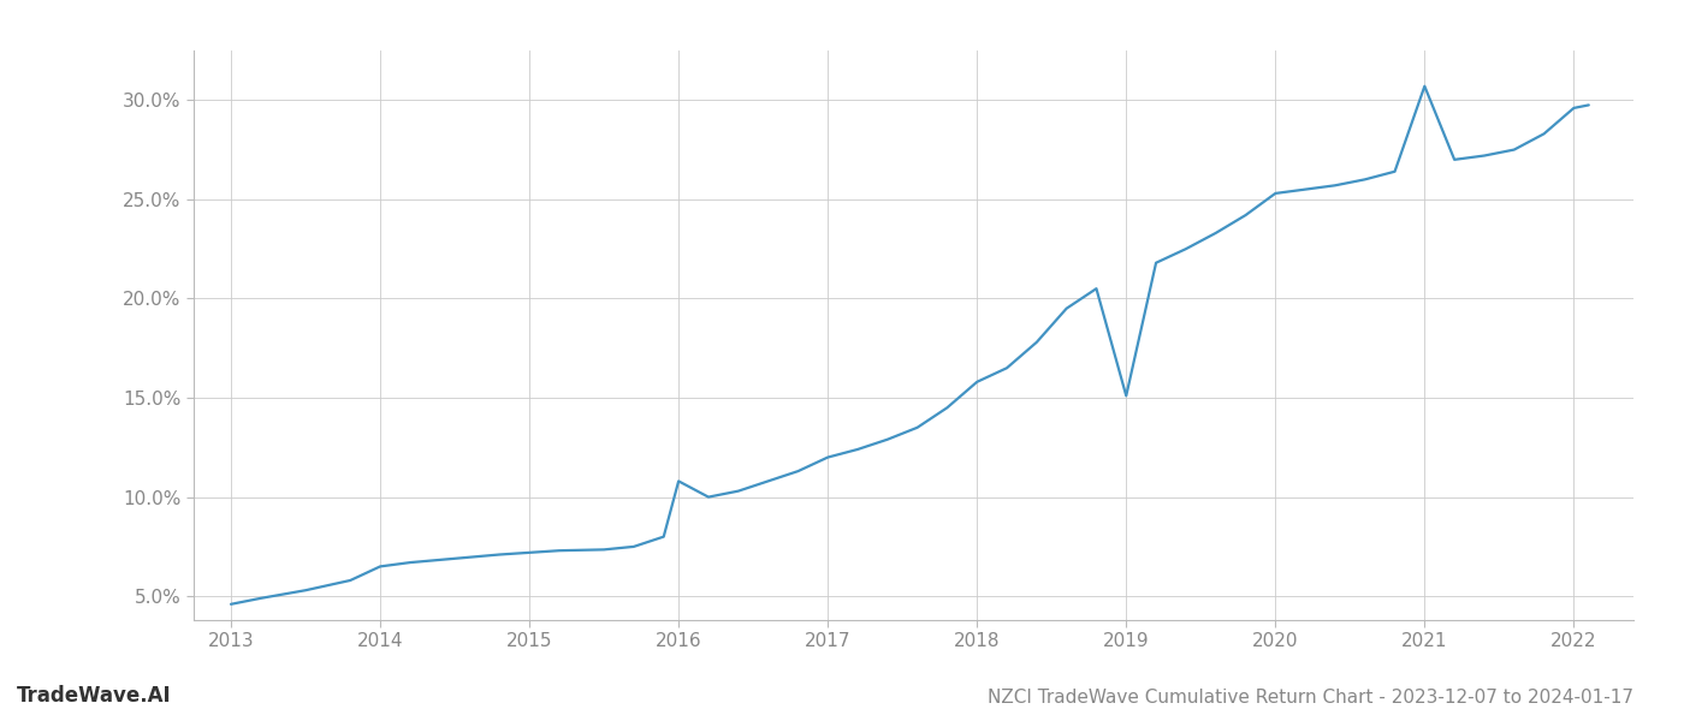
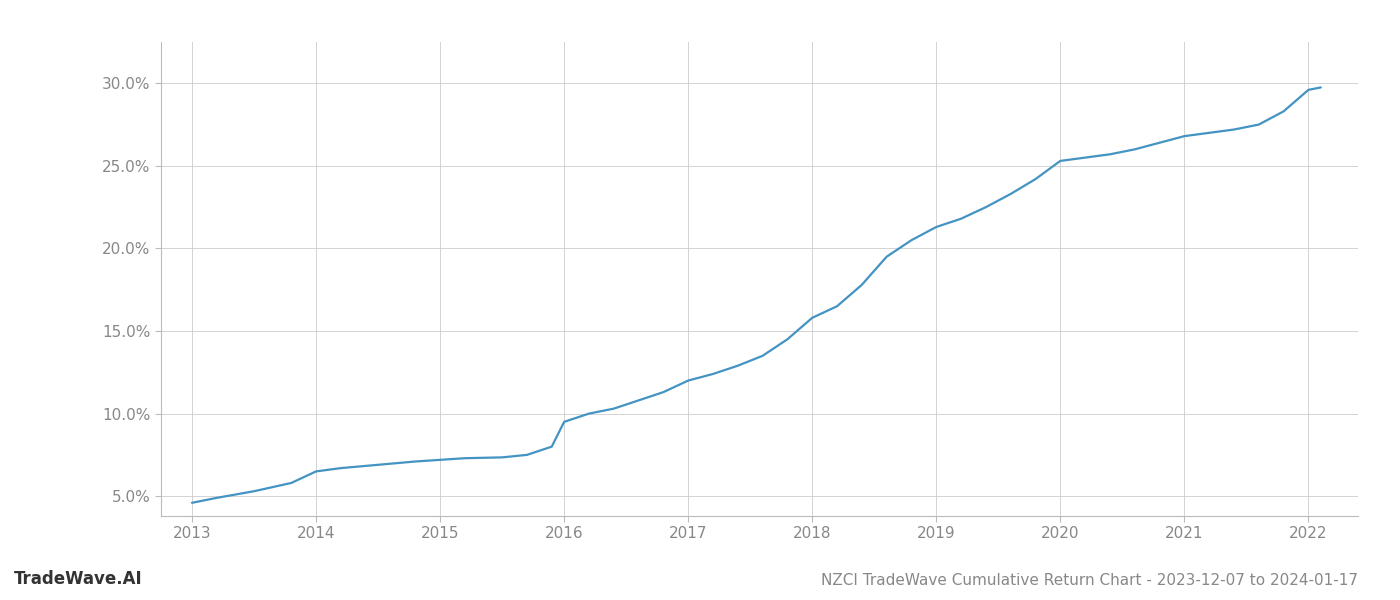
2016: 10.8% -> 9.5%
2019: 15.1% -> 21.3%
2021: 30.7% -> 26.8%
